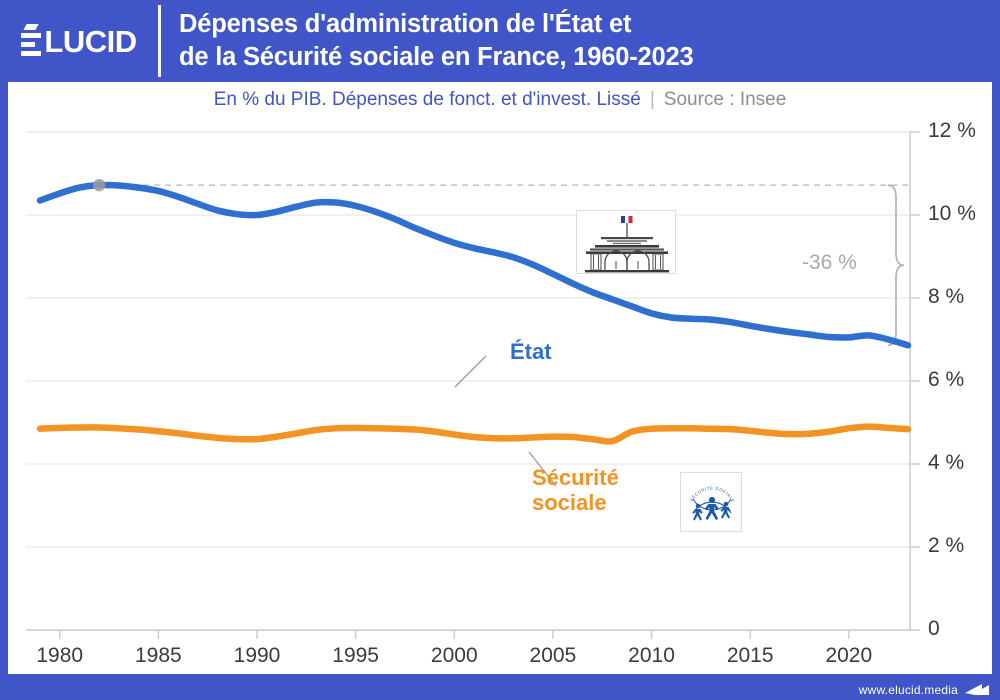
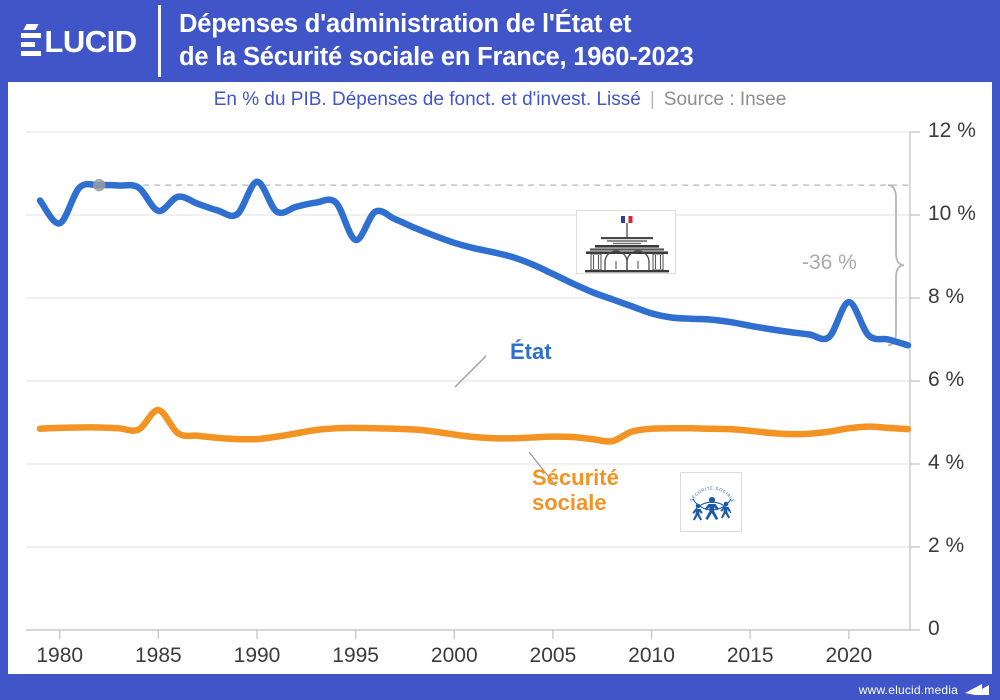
État/1980: 10.5% -> 9.8%
État/1985: 10.6% -> 10.1%
Sécurité sociale/1985: 4.8% -> 5.3%
État/1990: 10.0% -> 10.8%
État/1995: 10.2% -> 9.4%
État/2020: 7.0% -> 7.9%
